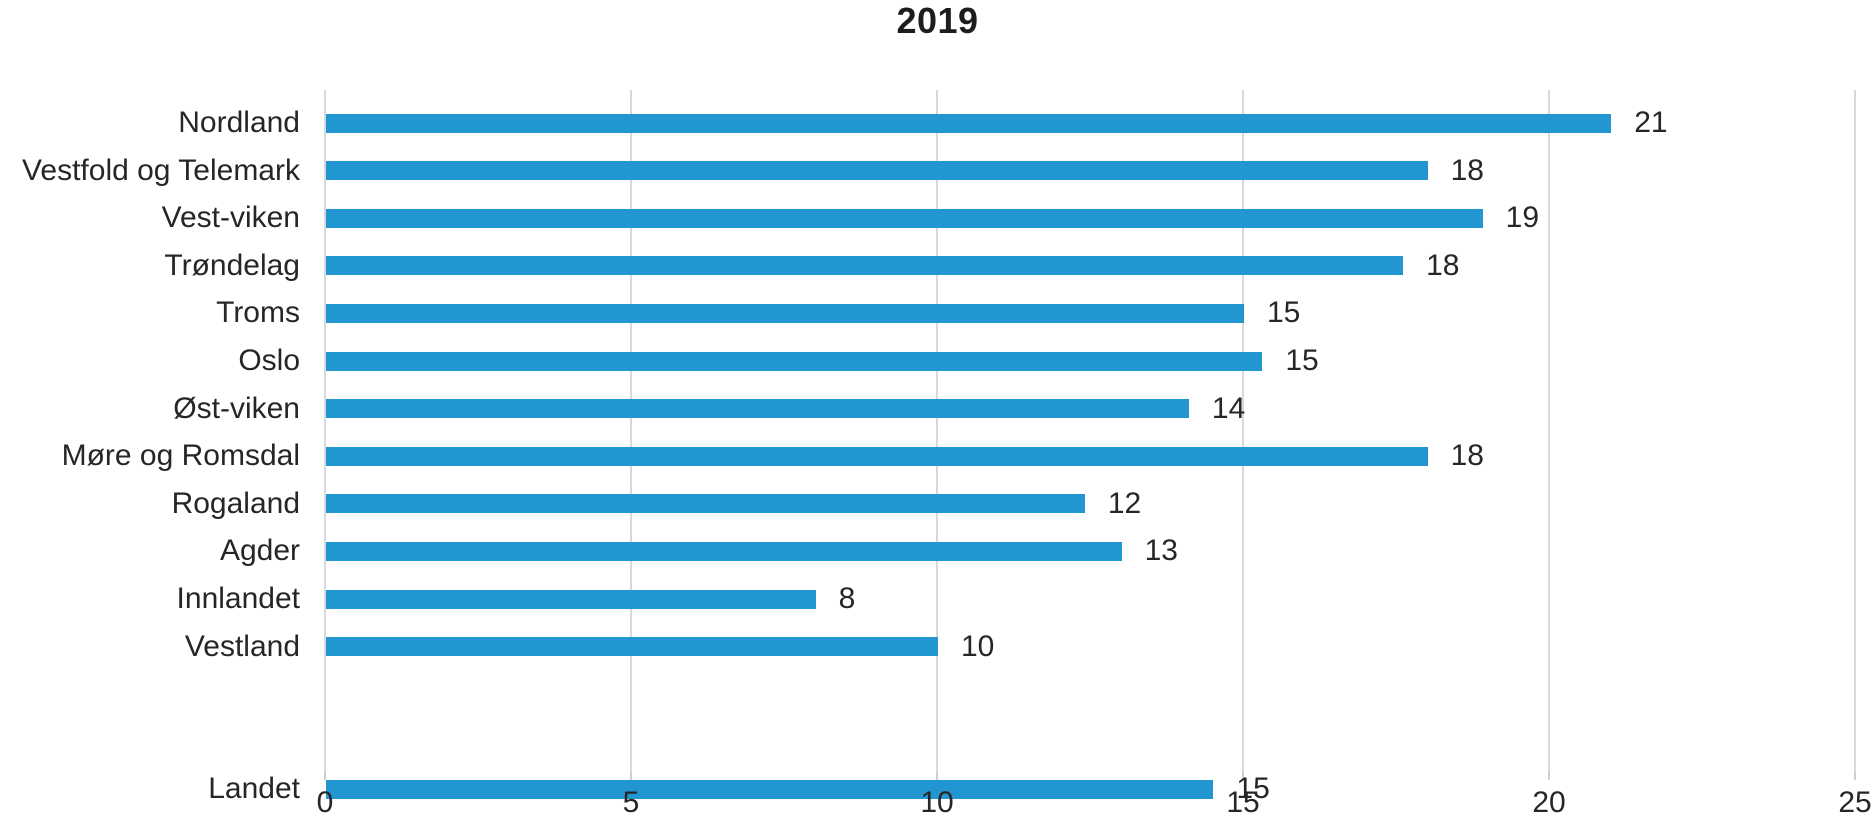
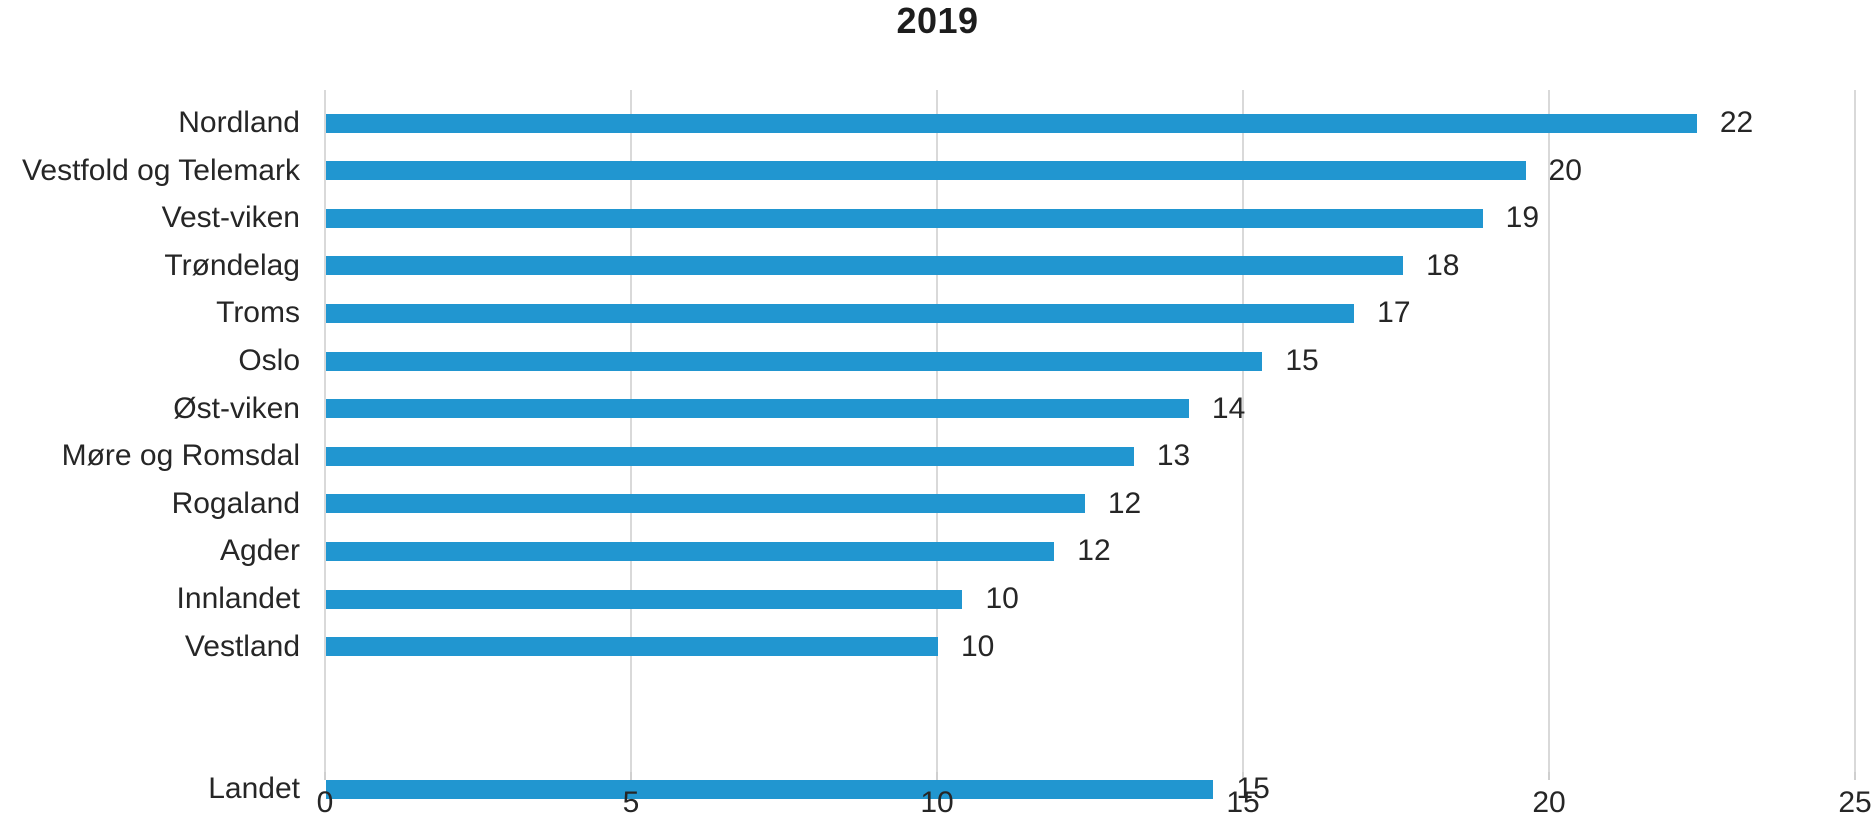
Nordland: 21 -> 22
Vestfold og Telemark: 18 -> 20
Troms: 15 -> 17
Møre og Romsdal: 18 -> 13
Agder: 13 -> 12
Innlandet: 8 -> 10
